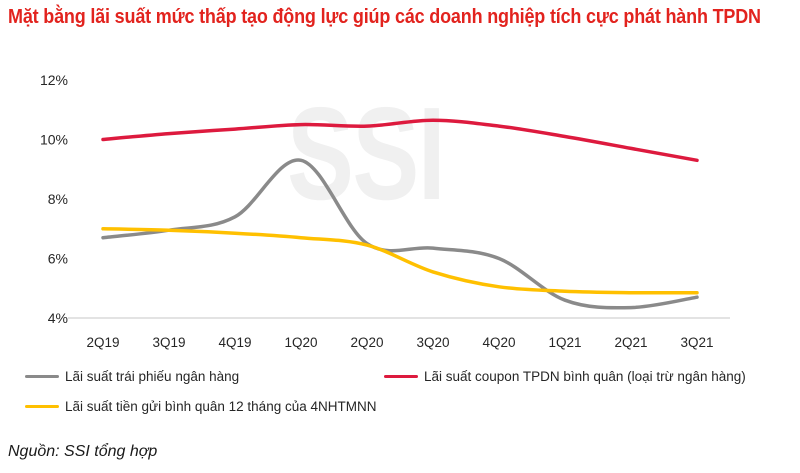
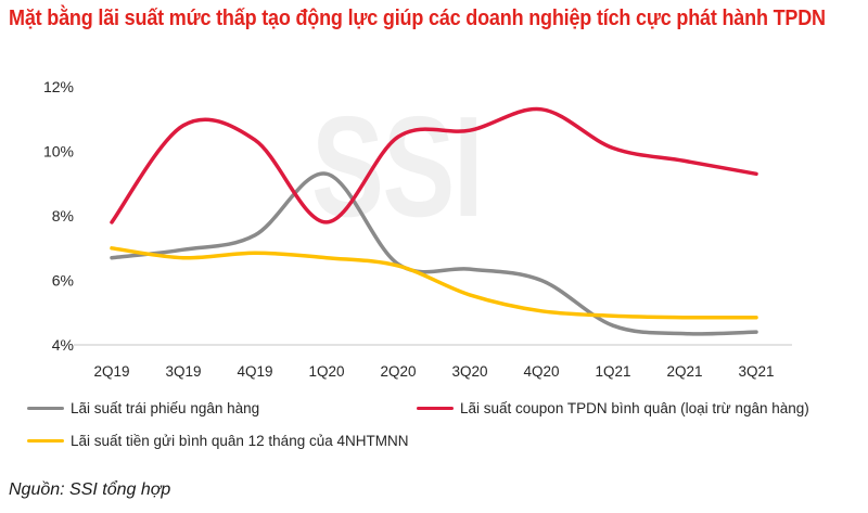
Lãi suất coupon TPDN bình quân (loại trừ ngân hàng)/2Q19: 10.0% -> 7.8%
Lãi suất coupon TPDN bình quân (loại trừ ngân hàng)/3Q19: 10.2% -> 10.8%
Lãi suất tiền gửi bình quân 12 tháng của 4NHTMNN/3Q19: 7.0% -> 6.7%
Lãi suất coupon TPDN bình quân (loại trừ ngân hàng)/1Q20: 10.5% -> 7.8%
Lãi suất coupon TPDN bình quân (loại trừ ngân hàng)/4Q20: 10.4% -> 11.3%
Lãi suất trái phiếu ngân hàng/3Q21: 4.7% -> 4.4%
